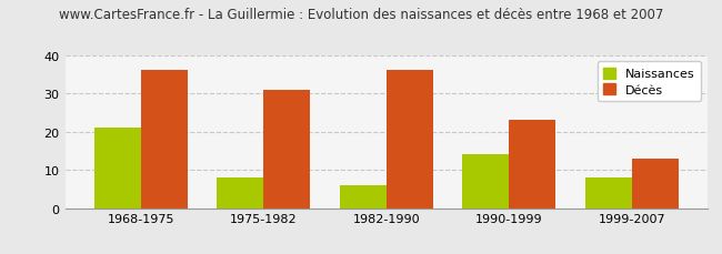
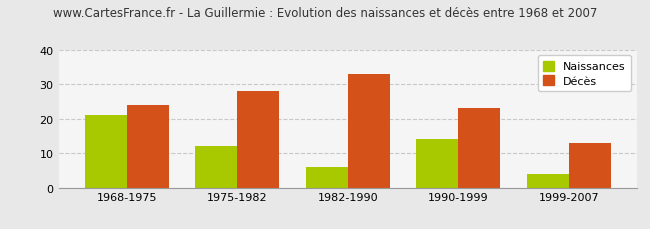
Décès/1968-1975: 36 -> 24
Naissances/1975-1982: 8 -> 12
Décès/1975-1982: 31 -> 28
Décès/1982-1990: 36 -> 33
Naissances/1999-2007: 8 -> 4
